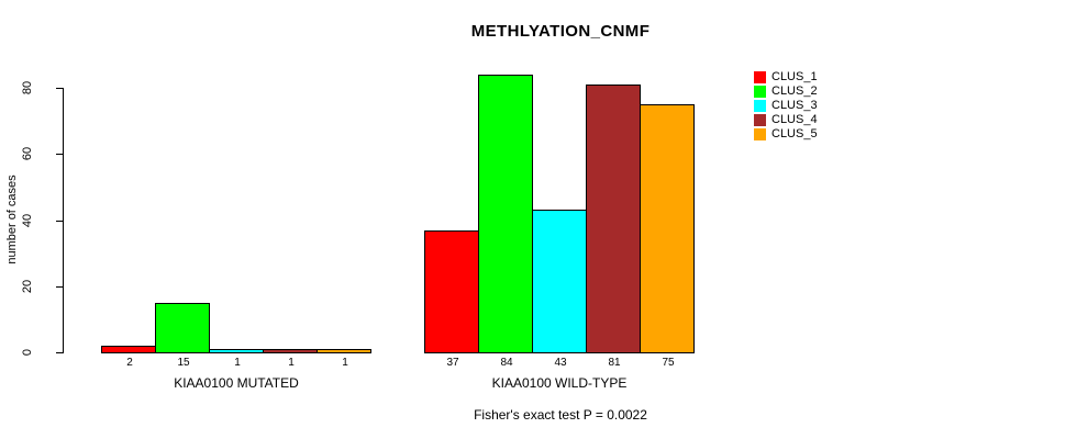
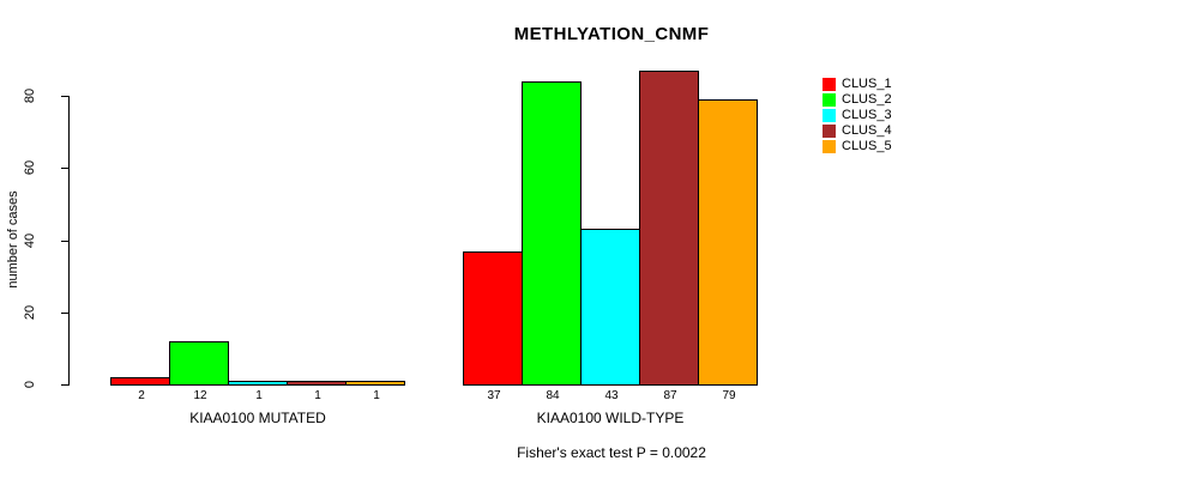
CLUS_2/KIAA0100 MUTATED: 15 -> 12
CLUS_4/KIAA0100 WILD-TYPE: 81 -> 87
CLUS_5/KIAA0100 WILD-TYPE: 75 -> 79
